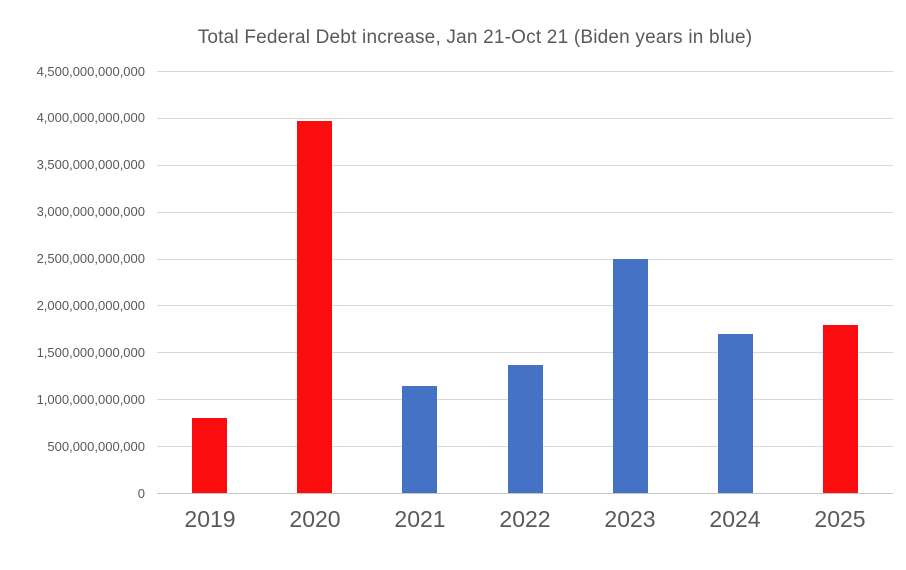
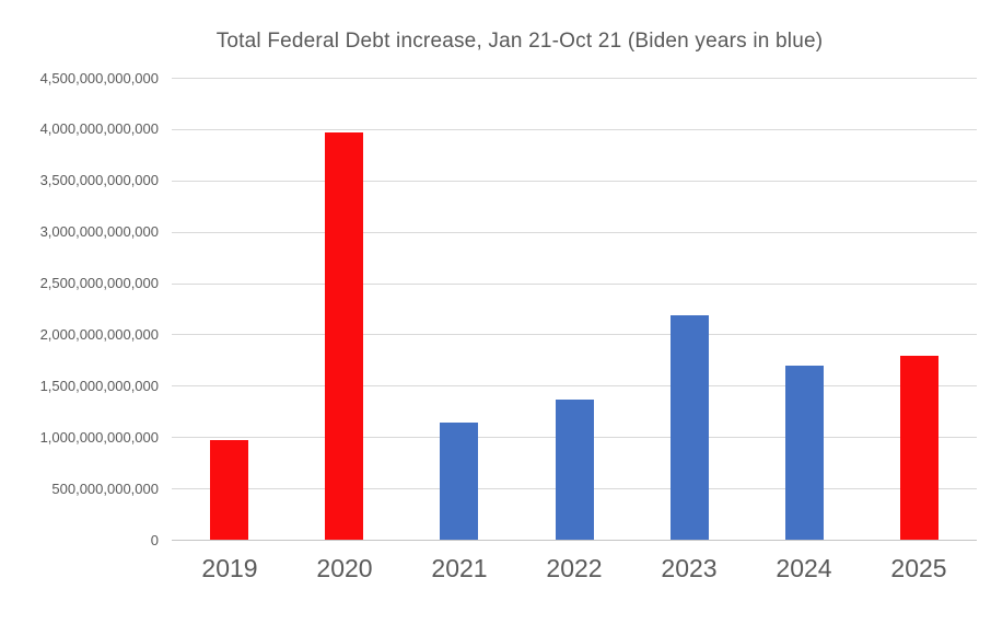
2019: 800000000000 -> 1000000000000
2023: 2500000000000 -> 2200000000000
